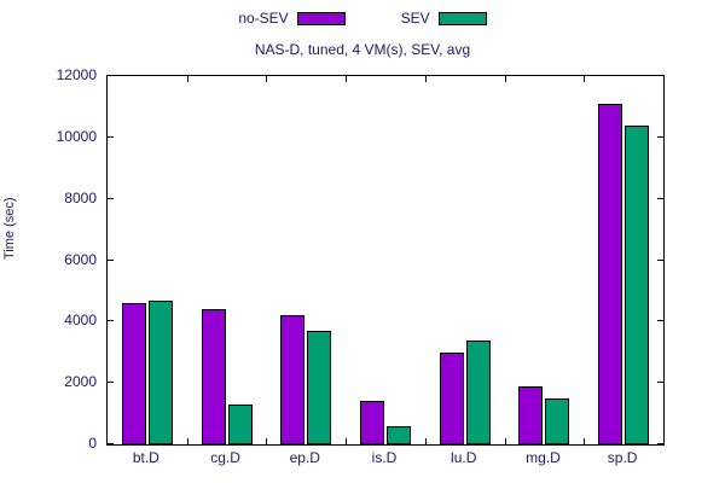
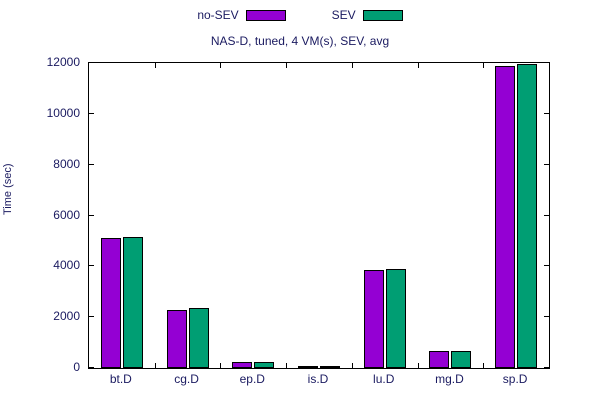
no-SEV/bt.D: 4600 -> 5100
SEV/bt.D: 4700 -> 5200
no-SEV/cg.D: 4400 -> 2300
SEV/cg.D: 1300 -> 2400
no-SEV/ep.D: 4200 -> 200
SEV/ep.D: 3700 -> 200
no-SEV/is.D: 1400 -> 100
SEV/is.D: 600 -> 100
no-SEV/lu.D: 3000 -> 3800
SEV/lu.D: 3400 -> 3900
no-SEV/mg.D: 1900 -> 700
SEV/mg.D: 1500 -> 700
no-SEV/sp.D: 11100 -> 11900
SEV/sp.D: 10400 -> 12000
